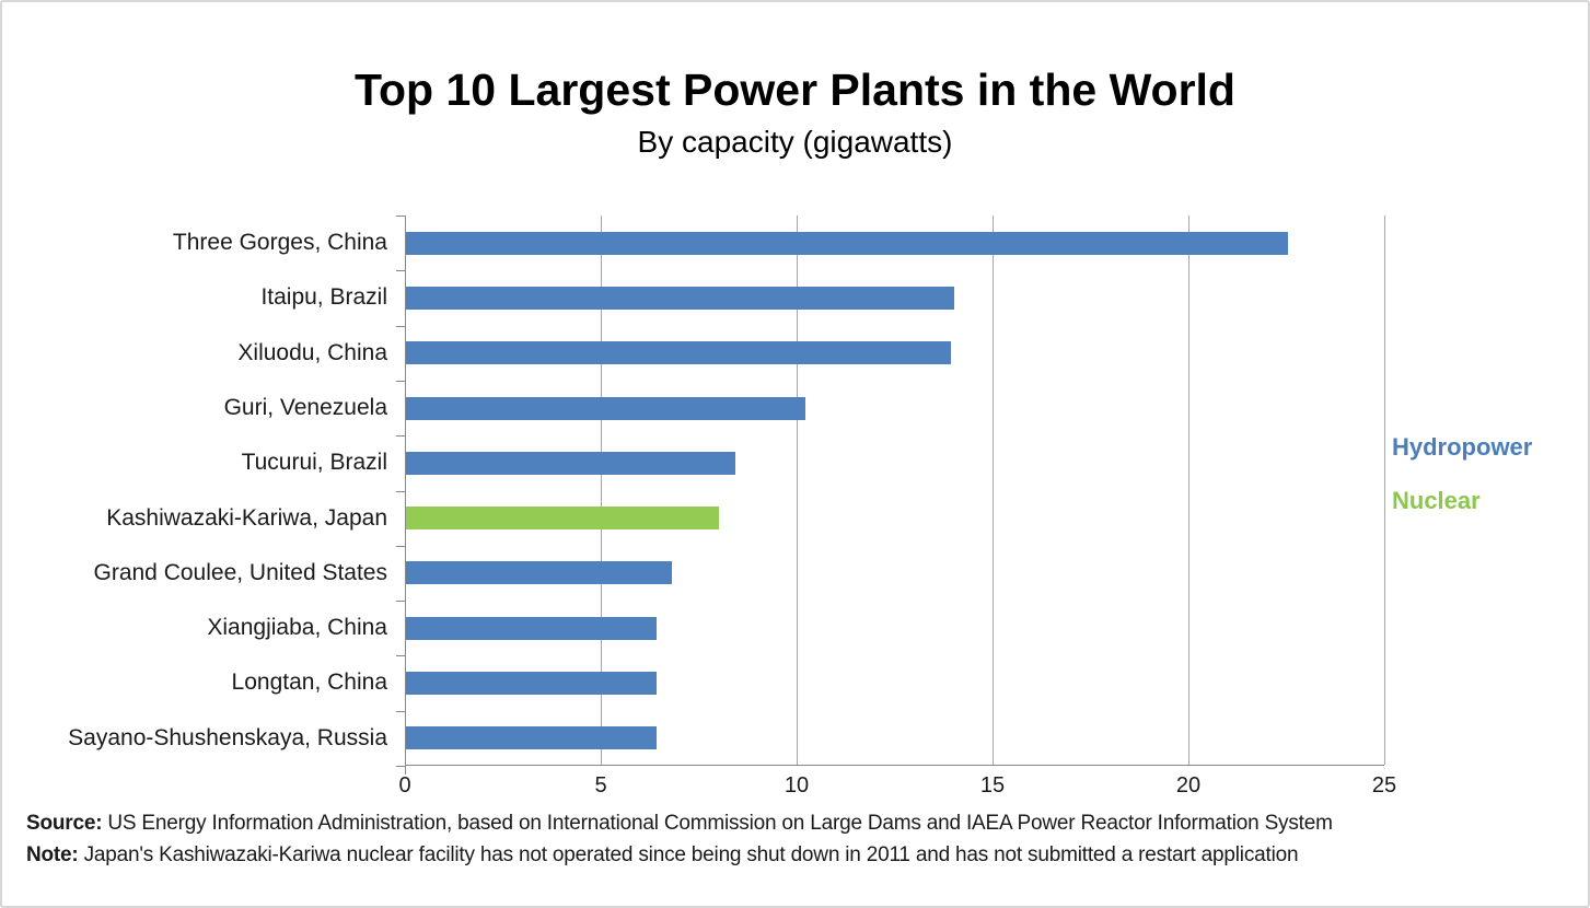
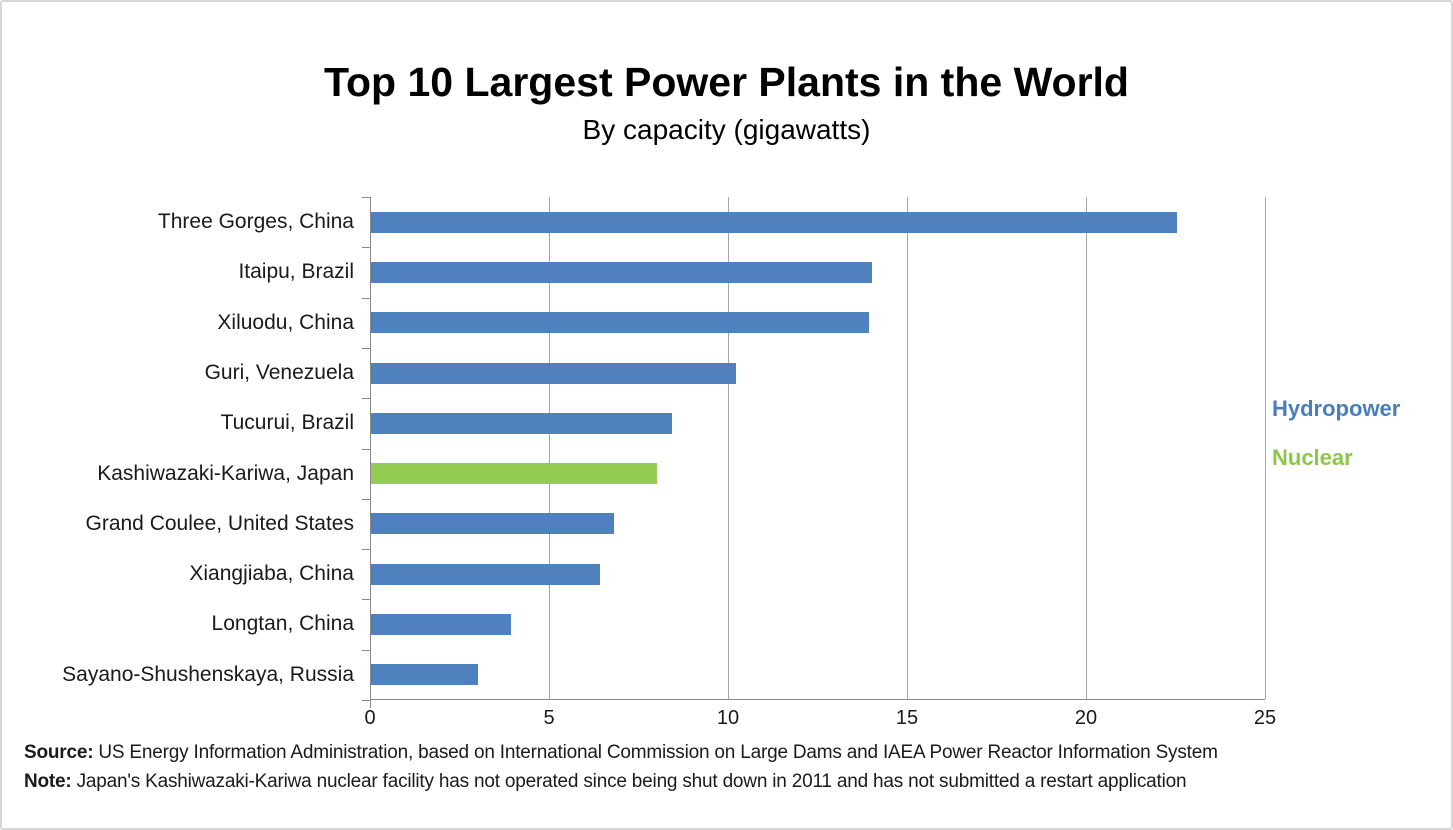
Longtan, China: 6.4 -> 3.9
Sayano-Shushenskaya, Russia: 6.4 -> 3.0
